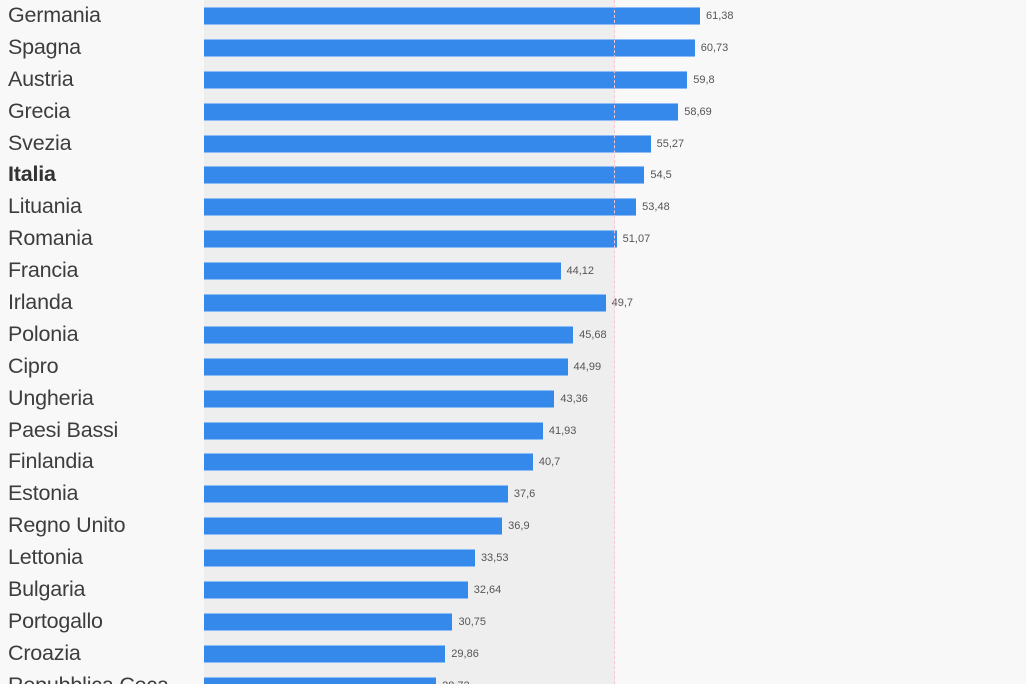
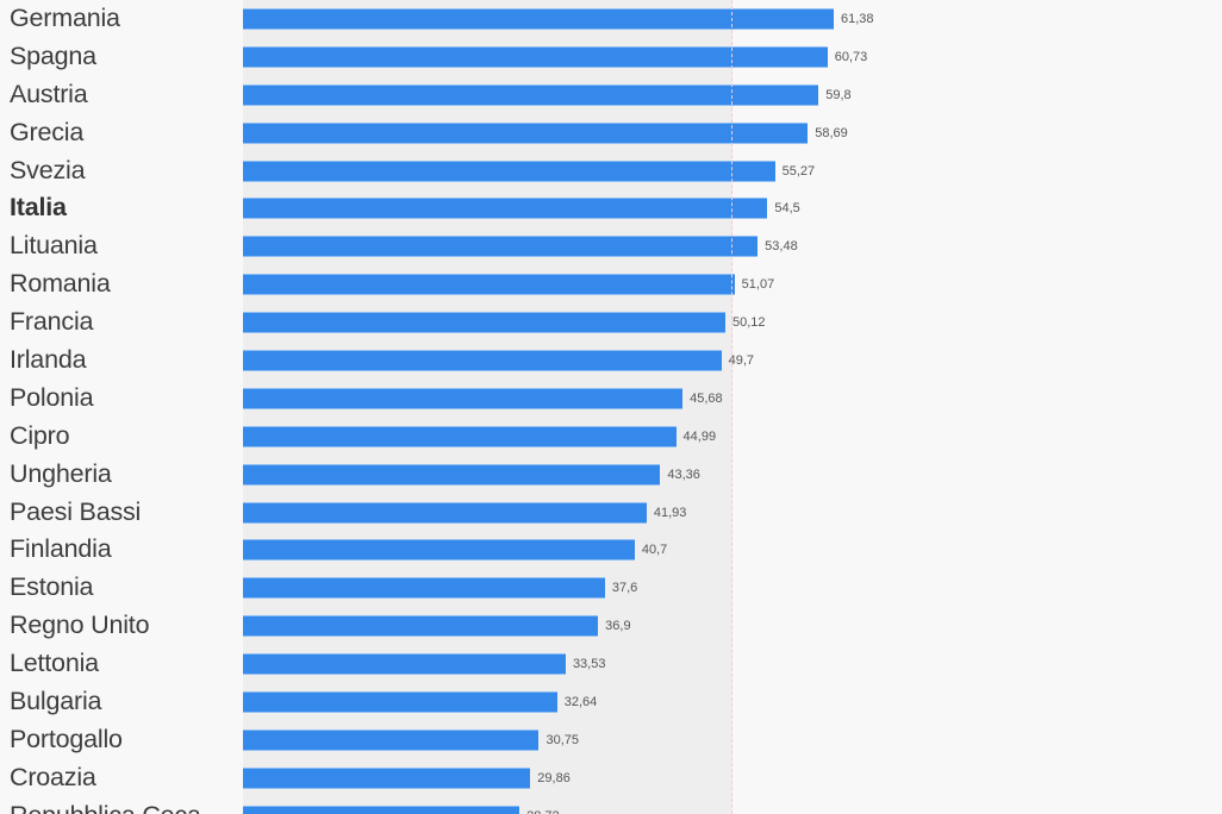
Francia: 44,12 -> 50,12
